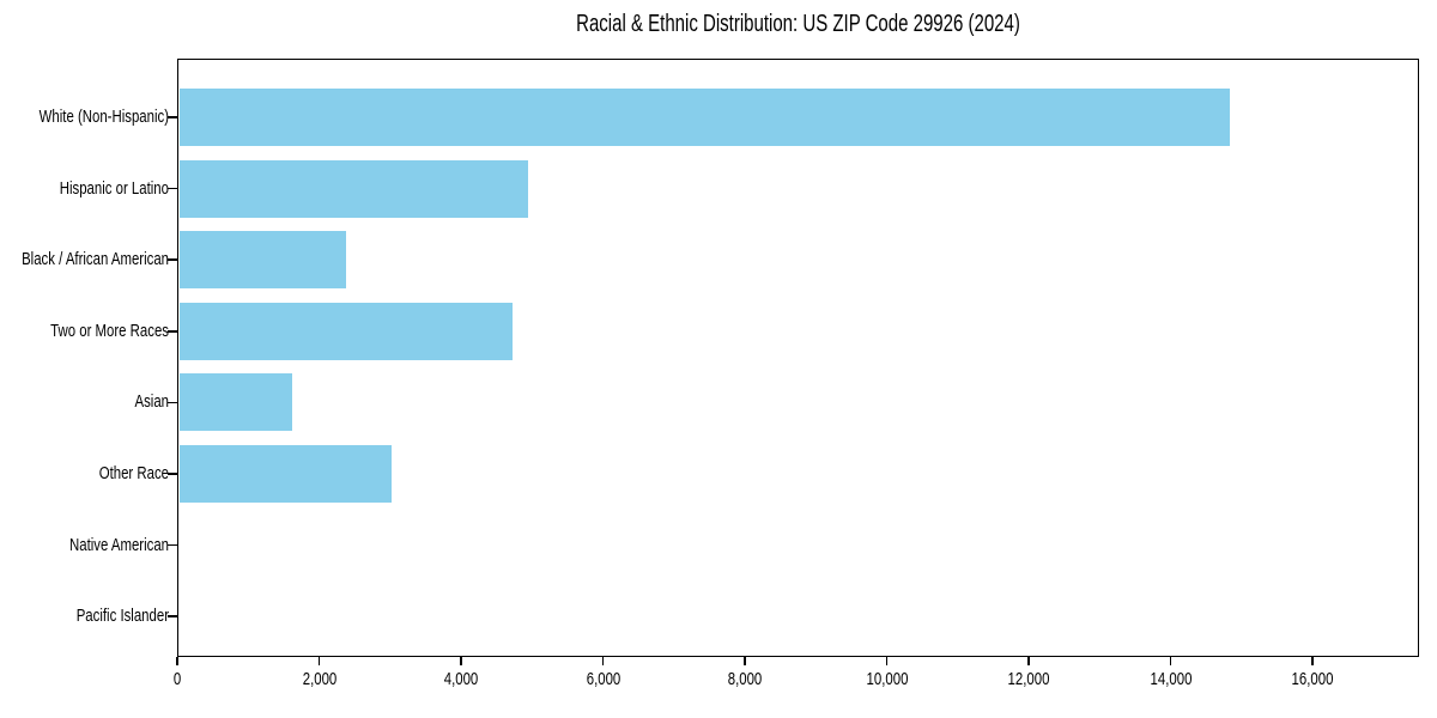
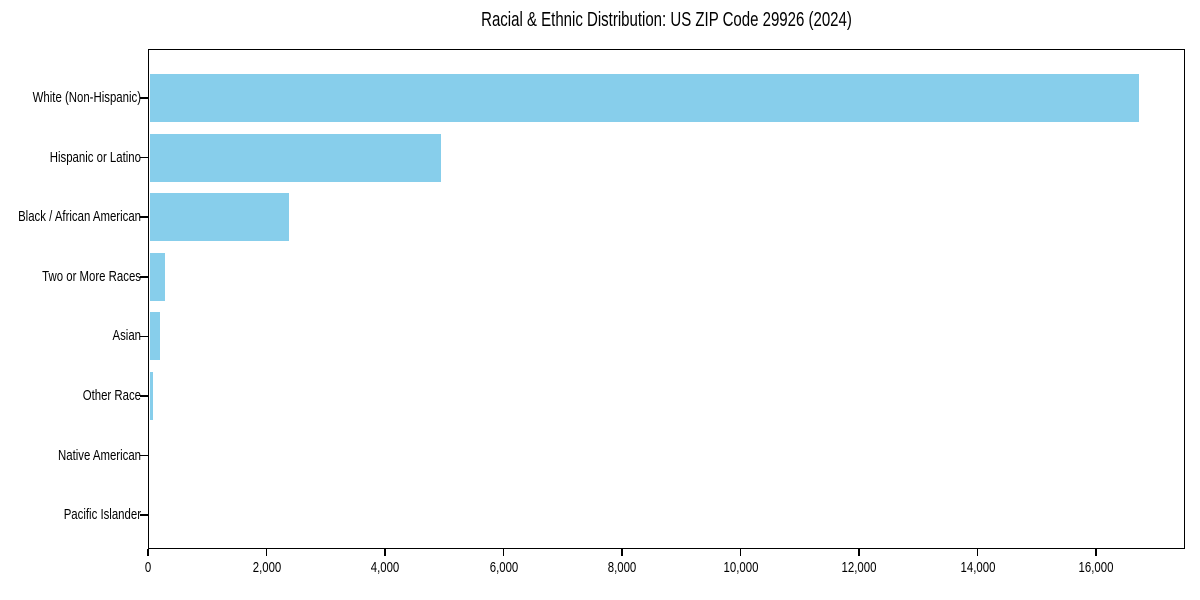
White (Non-Hispanic): 14800 -> 16700
Two or More Races: 4700 -> 300
Asian: 1600 -> 200
Other Race: 3000 -> 100
